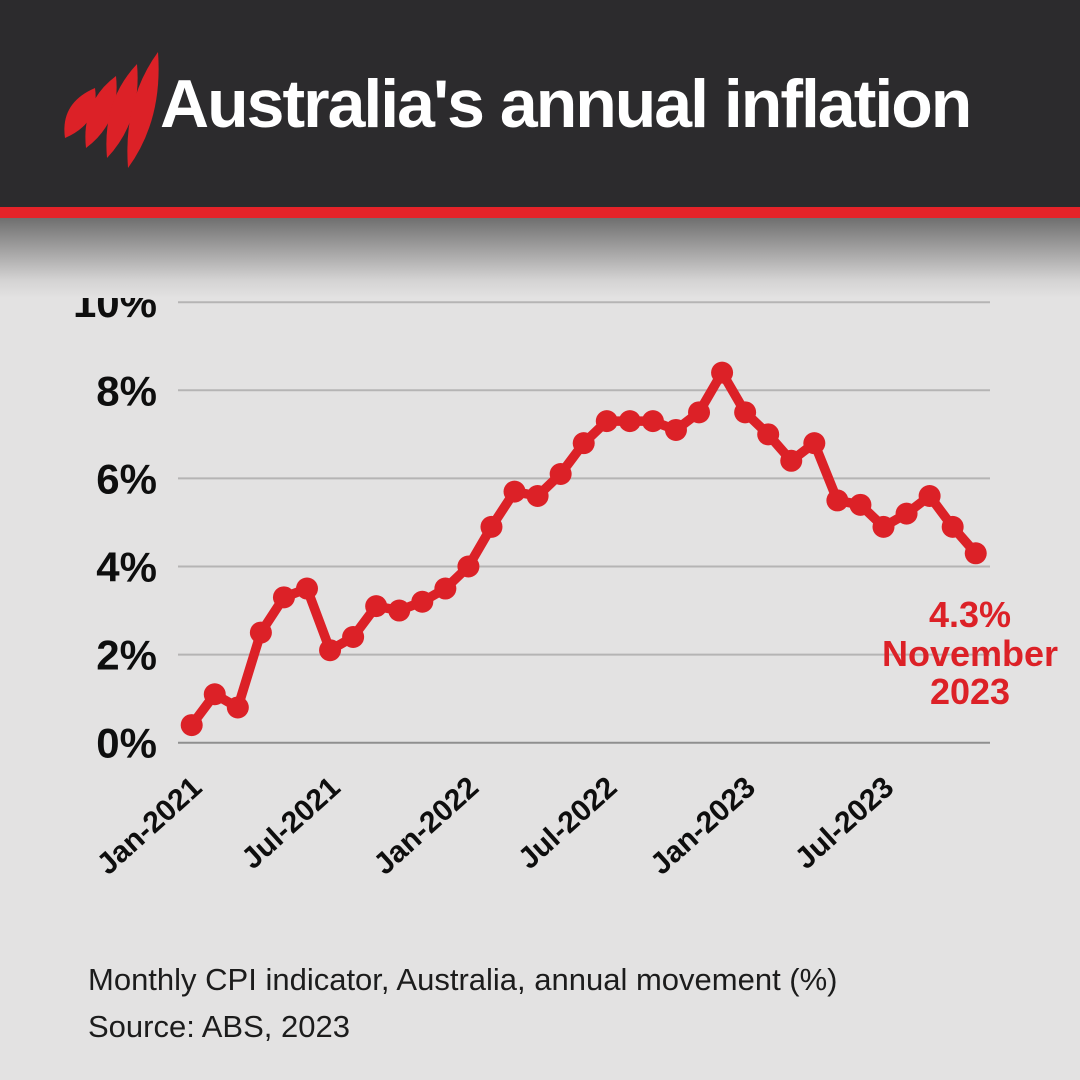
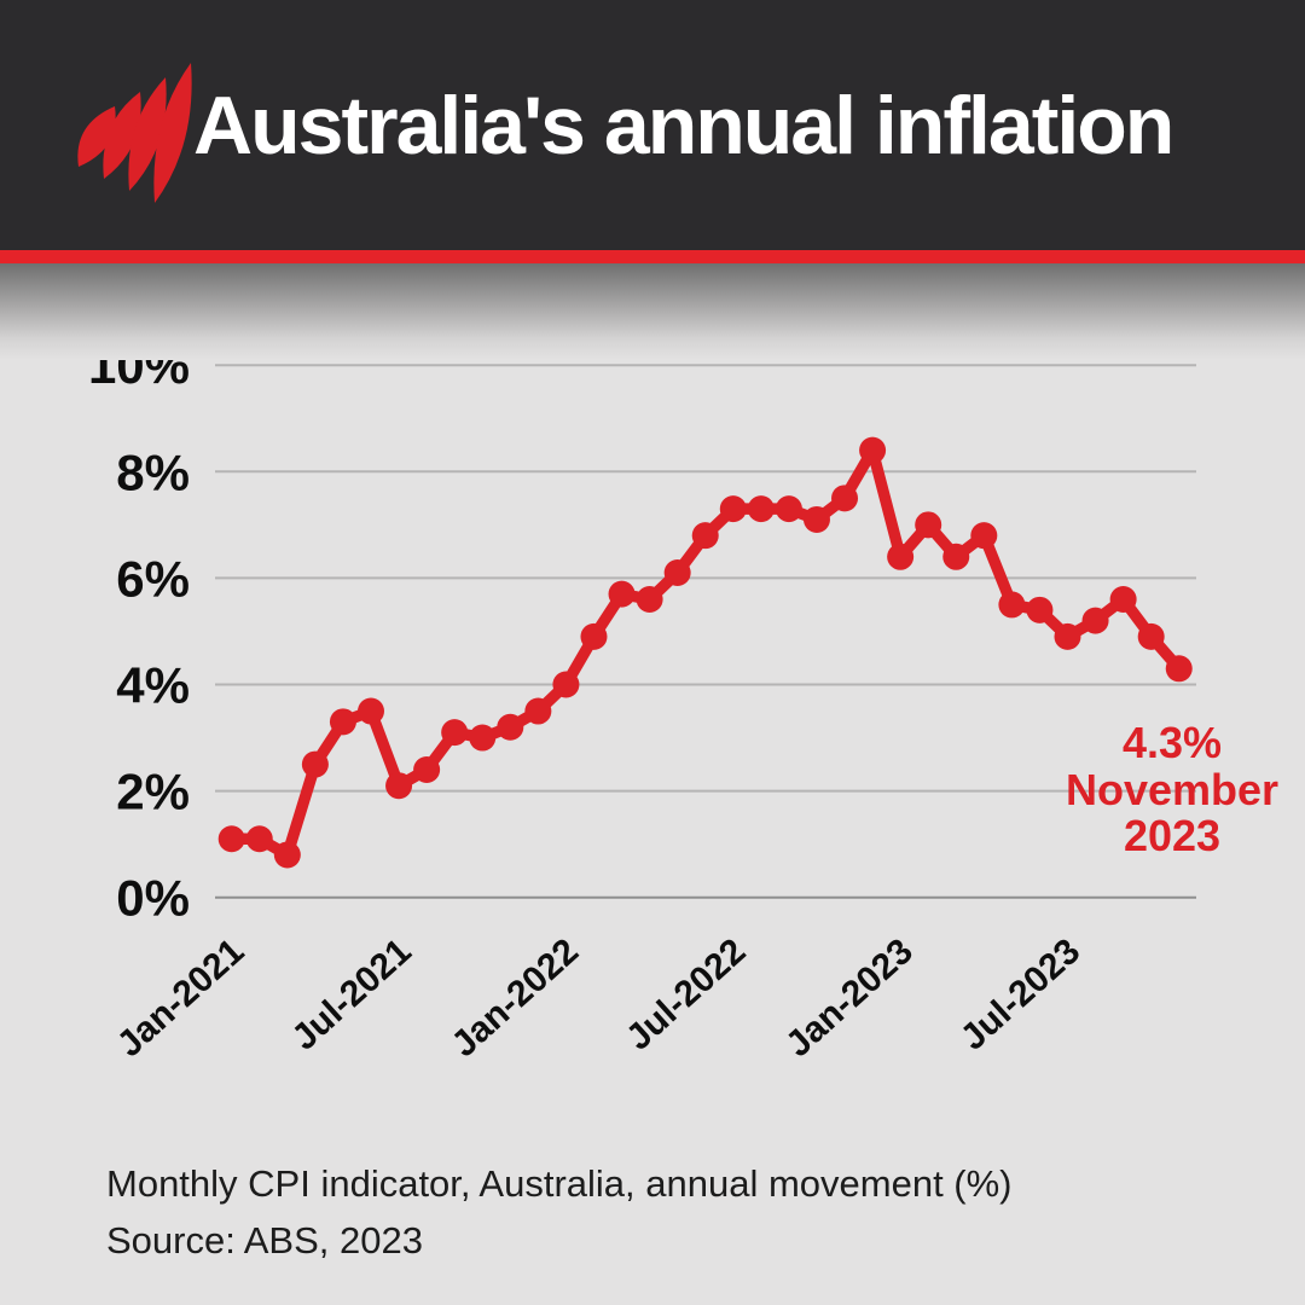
Jan-2021: 0.4% -> 1.1%
Jan-2023: 7.5% -> 6.4%
